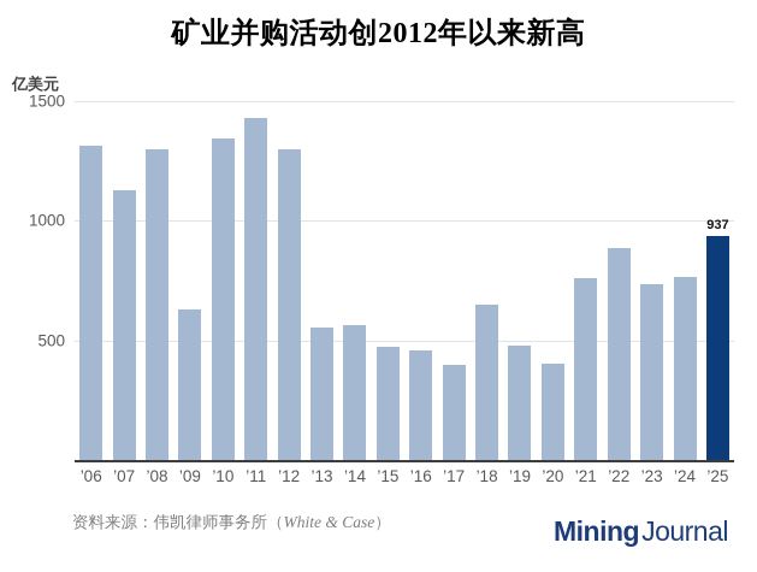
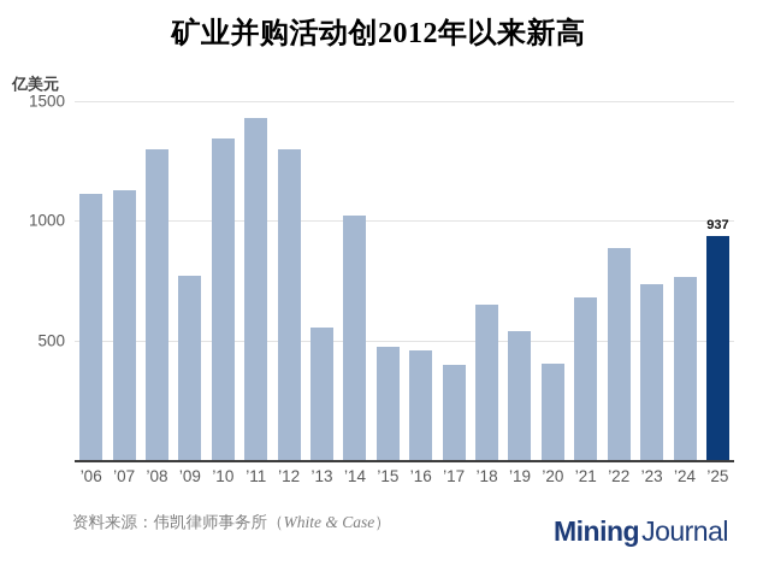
’06: 1320 -> 1110
’09: 630 -> 770
’14: 560 -> 1020
’19: 480 -> 540
’21: 760 -> 680
